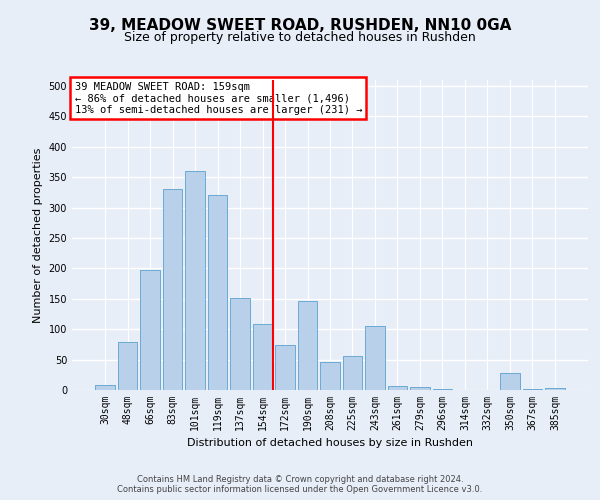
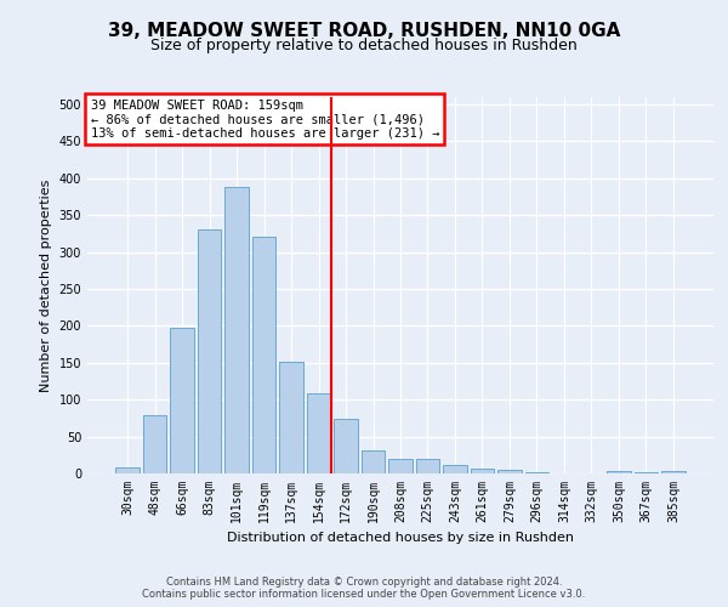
101sqm: 360 -> 388
190sqm: 146 -> 31
208sqm: 46 -> 19
225sqm: 56 -> 20
243sqm: 106 -> 11
350sqm: 28 -> 3
